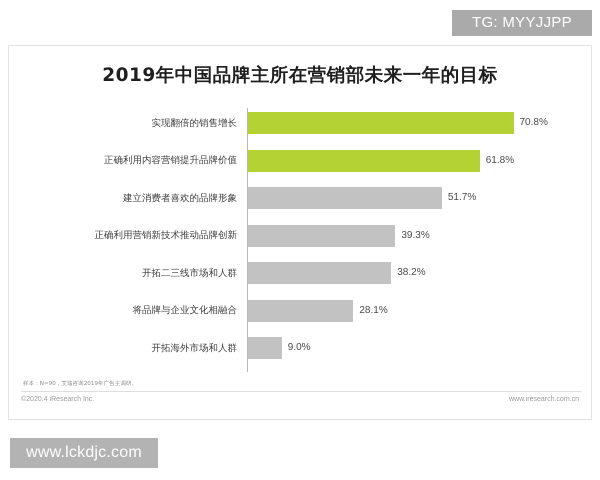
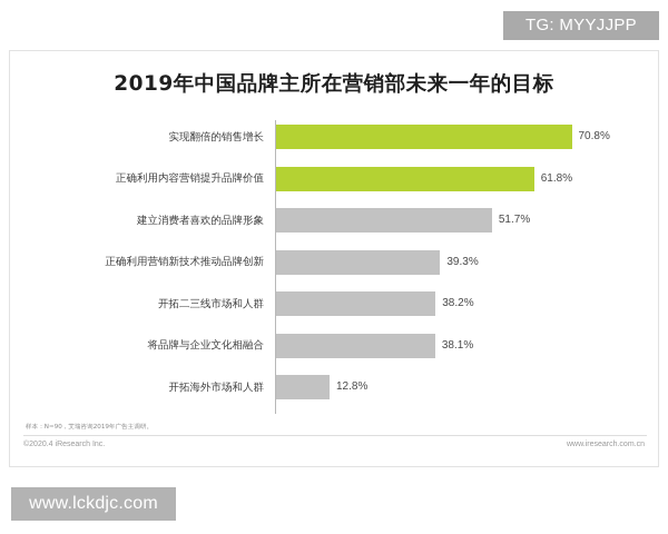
将品牌与企业文化相融合: 28.1% -> 38.1%
开拓海外市场和人群: 9.0% -> 12.8%
